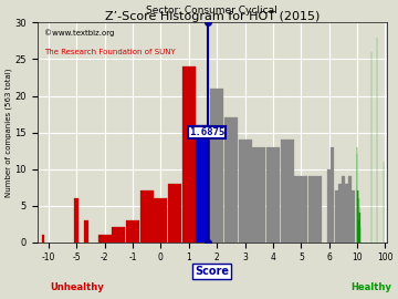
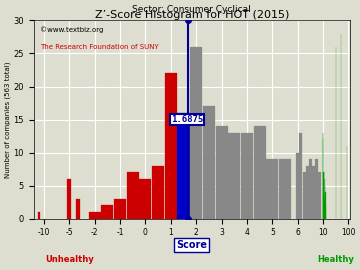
1: 24 -> 22
2: 21 -> 26
